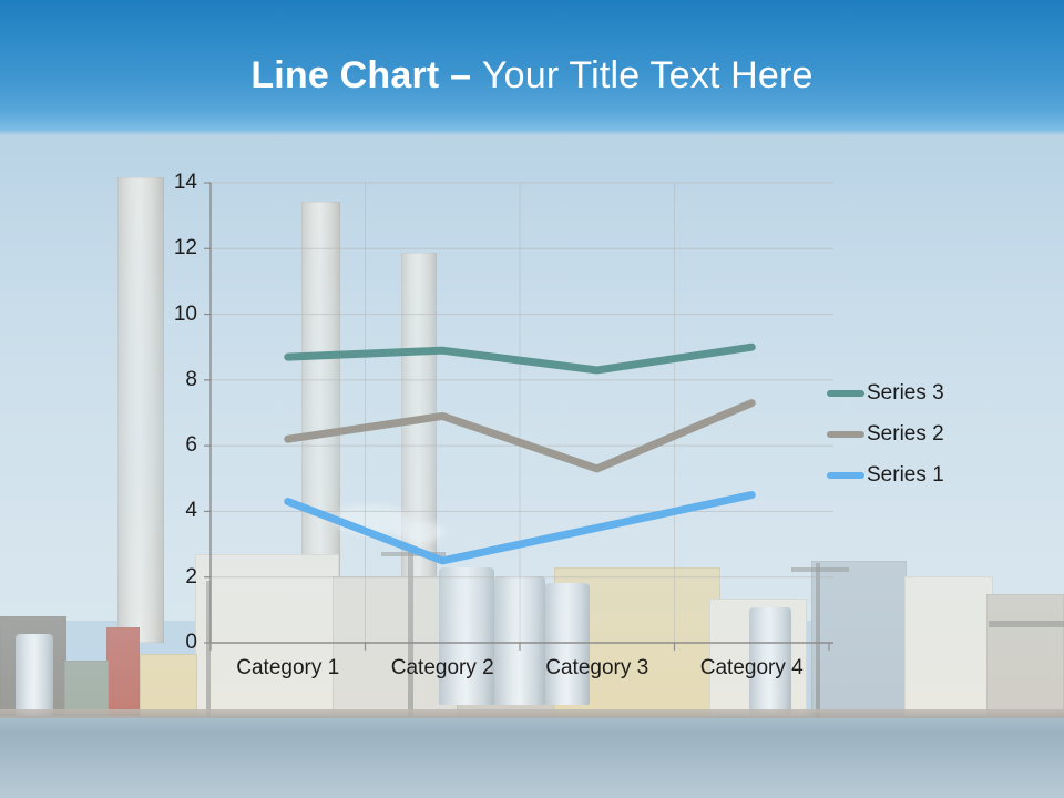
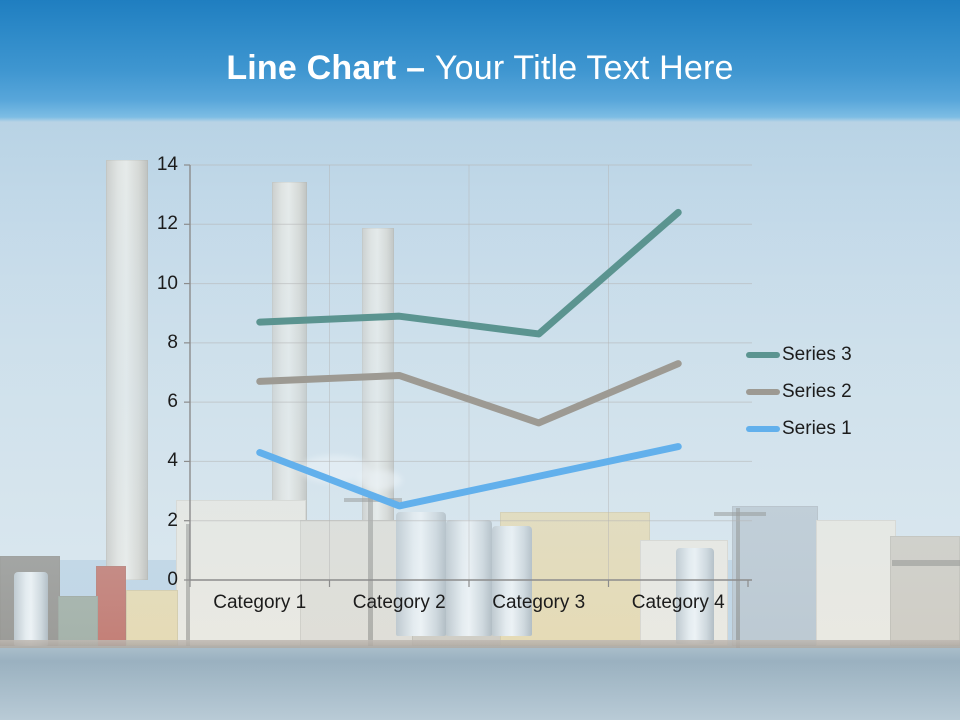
Series 2/Category 1: 6.2 -> 6.7
Series 3/Category 4: 9.0 -> 12.4
